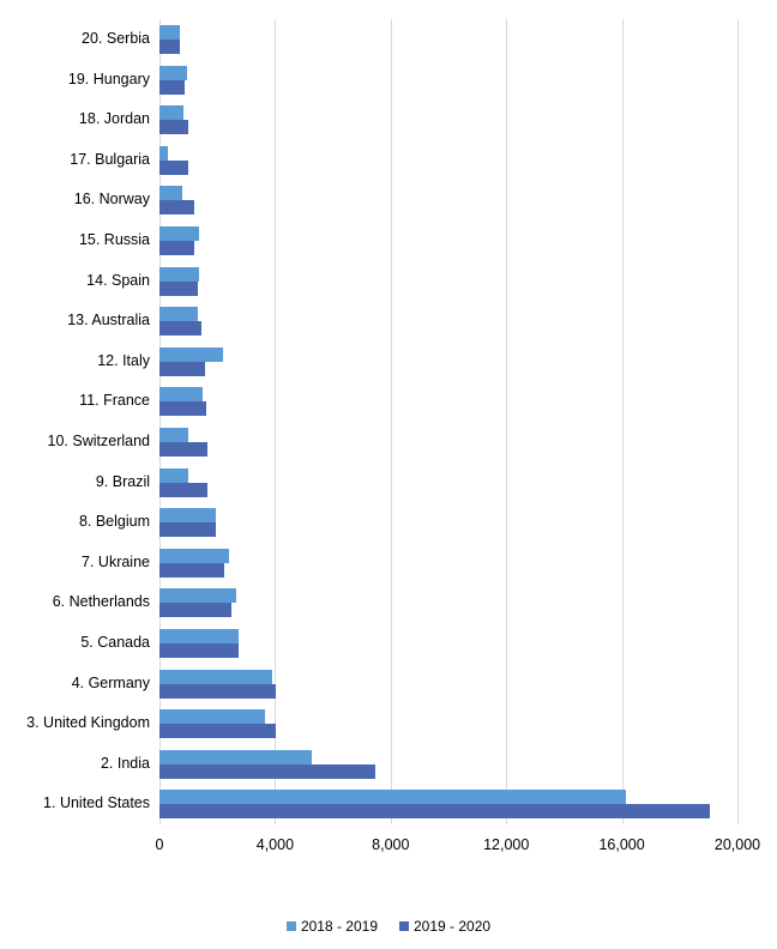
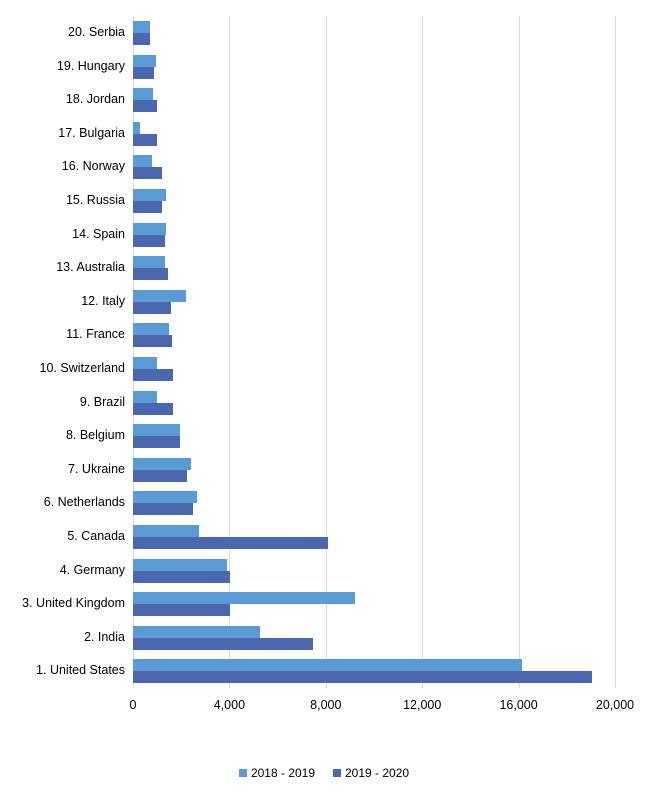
2018 - 2019/3. United Kingdom: 3700 -> 9200
2019 - 2020/5. Canada: 2700 -> 8100
